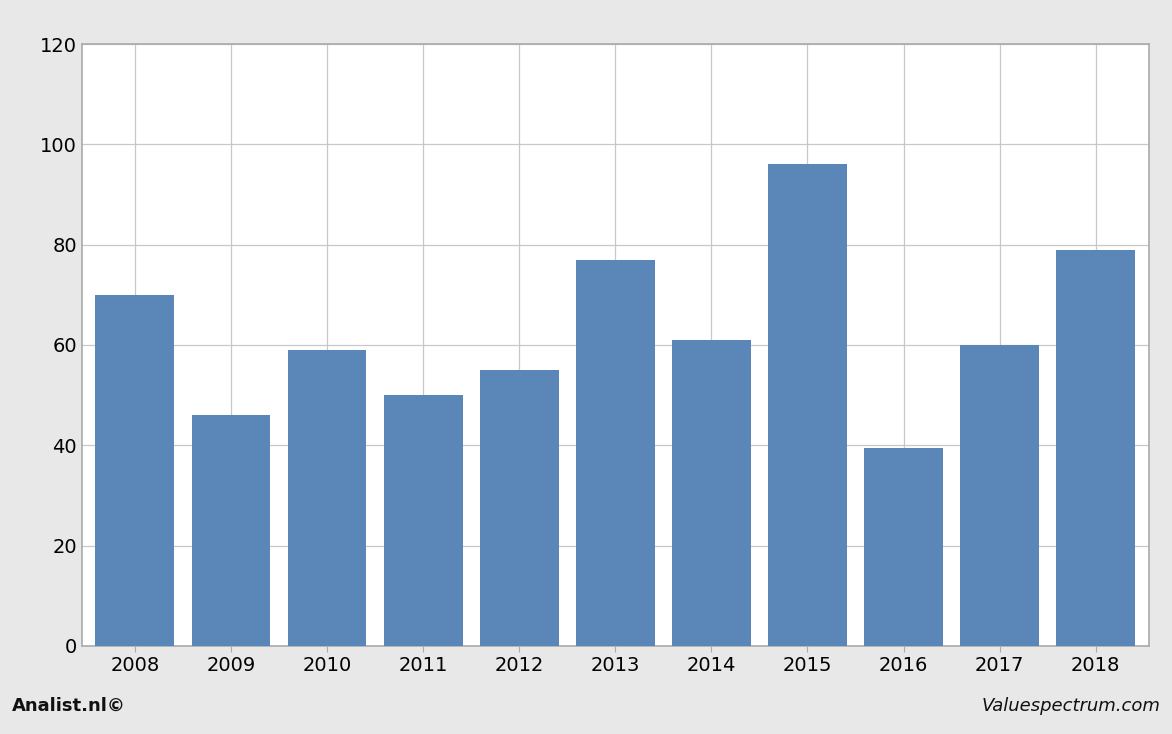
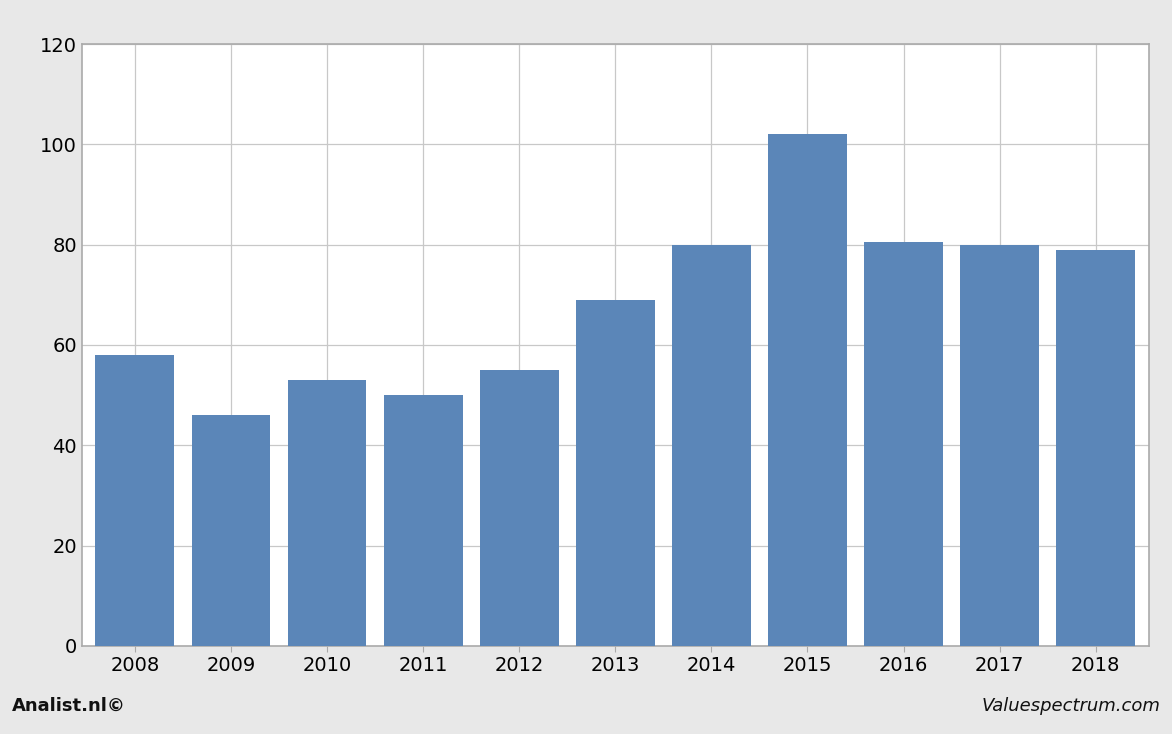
2008: 70.0 -> 58.0
2010: 59.0 -> 53.0
2013: 77.0 -> 69.0
2014: 61.0 -> 80.0
2015: 96.0 -> 102.0
2016: 39.4 -> 80.5
2017: 60.0 -> 80.0
